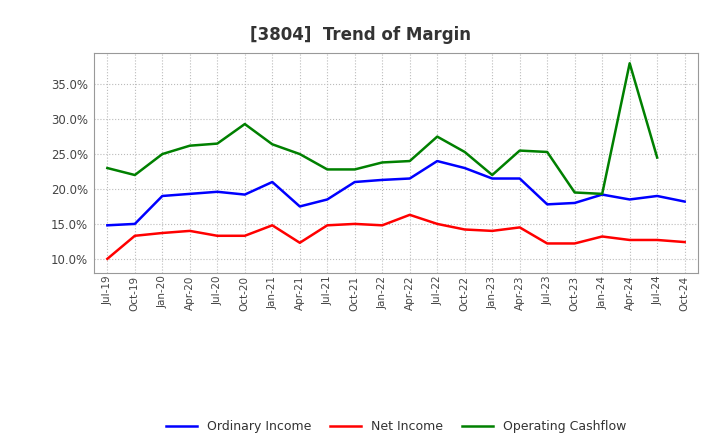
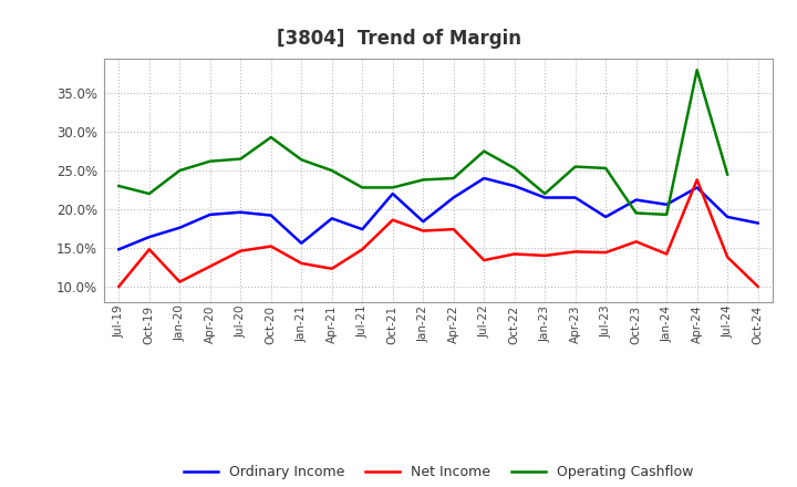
Ordinary Income/Oct-19: 15.0% -> 16.4%
Net Income/Oct-19: 13.3% -> 14.8%
Ordinary Income/Jan-20: 19.0% -> 17.6%
Net Income/Jan-20: 13.7% -> 10.6%
Net Income/Apr-20: 14.0% -> 12.6%
Net Income/Jul-20: 13.3% -> 14.6%
Net Income/Oct-20: 13.3% -> 15.2%
Ordinary Income/Jan-21: 21.0% -> 15.6%
Net Income/Jan-21: 14.8% -> 13.0%
Ordinary Income/Apr-21: 17.5% -> 18.8%
Ordinary Income/Jul-21: 18.5% -> 17.4%
Ordinary Income/Oct-21: 21.0% -> 22.0%
Net Income/Oct-21: 15.0% -> 18.6%
Ordinary Income/Jan-22: 21.3% -> 18.4%
Net Income/Jan-22: 14.8% -> 17.2%
Net Income/Apr-22: 16.3% -> 17.4%
Net Income/Jul-22: 15.0% -> 13.4%
Ordinary Income/Jul-23: 17.8% -> 19.0%
Net Income/Jul-23: 12.2% -> 14.4%
Ordinary Income/Oct-23: 18.0% -> 21.2%
Net Income/Oct-23: 12.2% -> 15.8%
Ordinary Income/Jan-24: 19.2% -> 20.6%
Net Income/Jan-24: 13.2% -> 14.2%
Ordinary Income/Apr-24: 18.5% -> 22.8%
Net Income/Apr-24: 12.7% -> 23.8%
Net Income/Jul-24: 12.7% -> 13.8%
Net Income/Oct-24: 12.4% -> 10.0%
